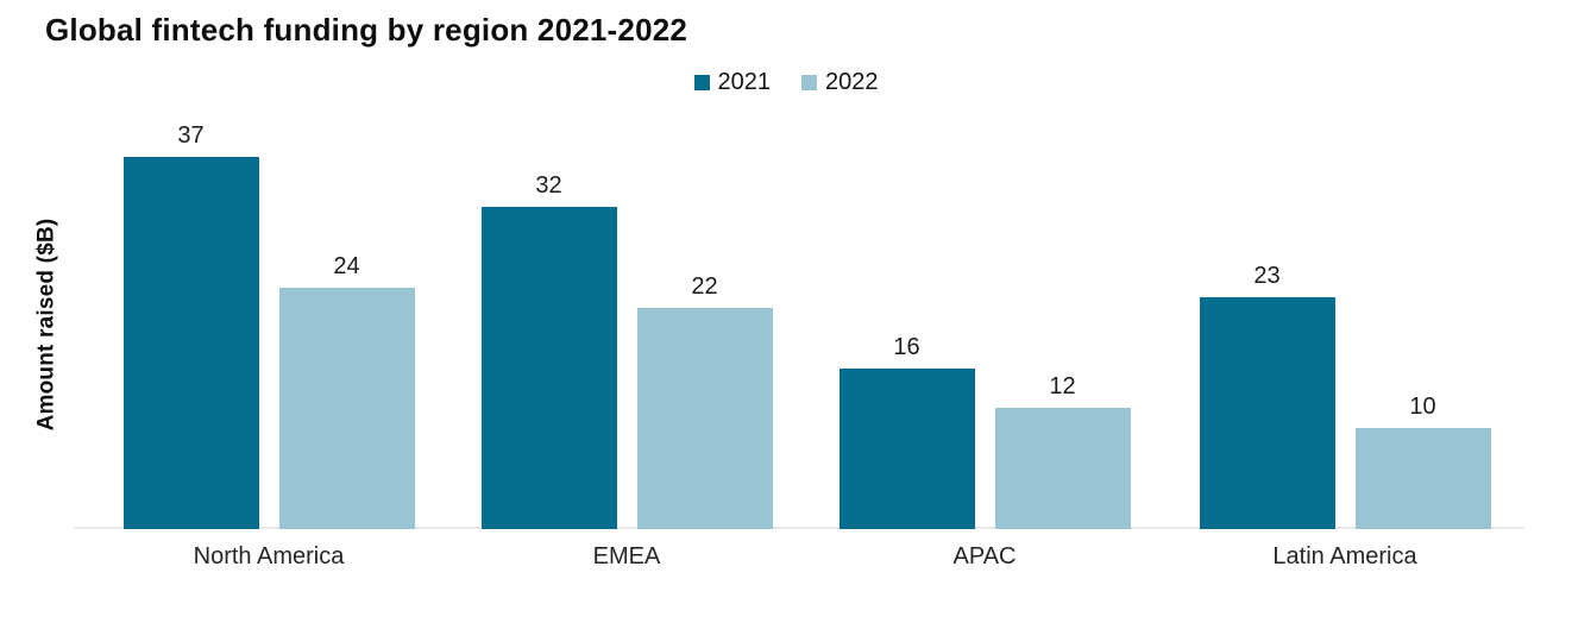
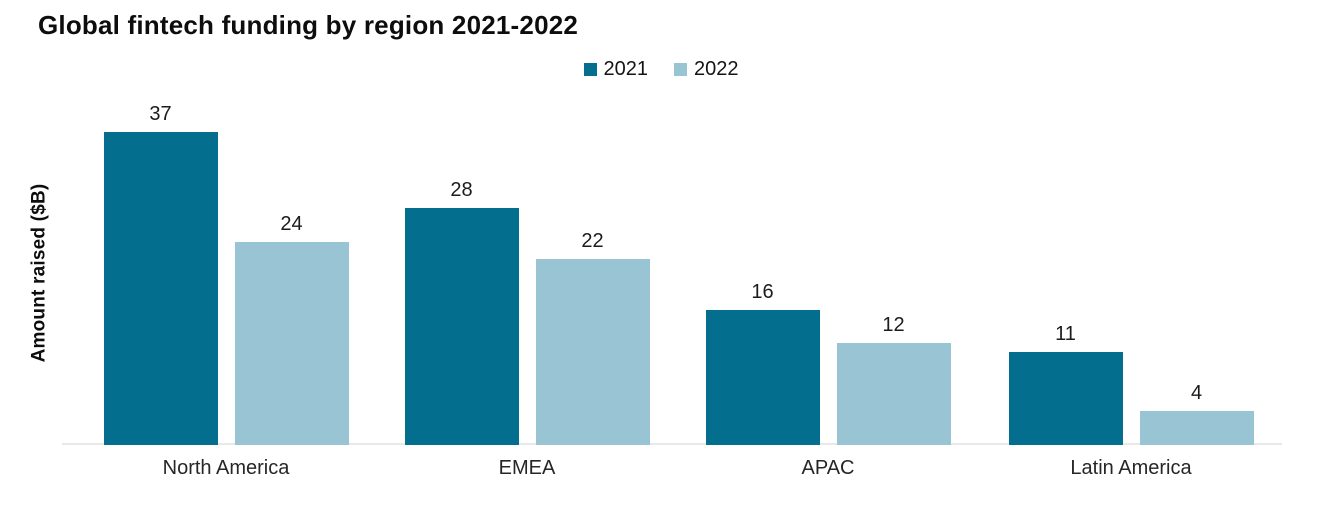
2021/EMEA: 32 -> 28
2021/Latin America: 23 -> 11
2022/Latin America: 10 -> 4
